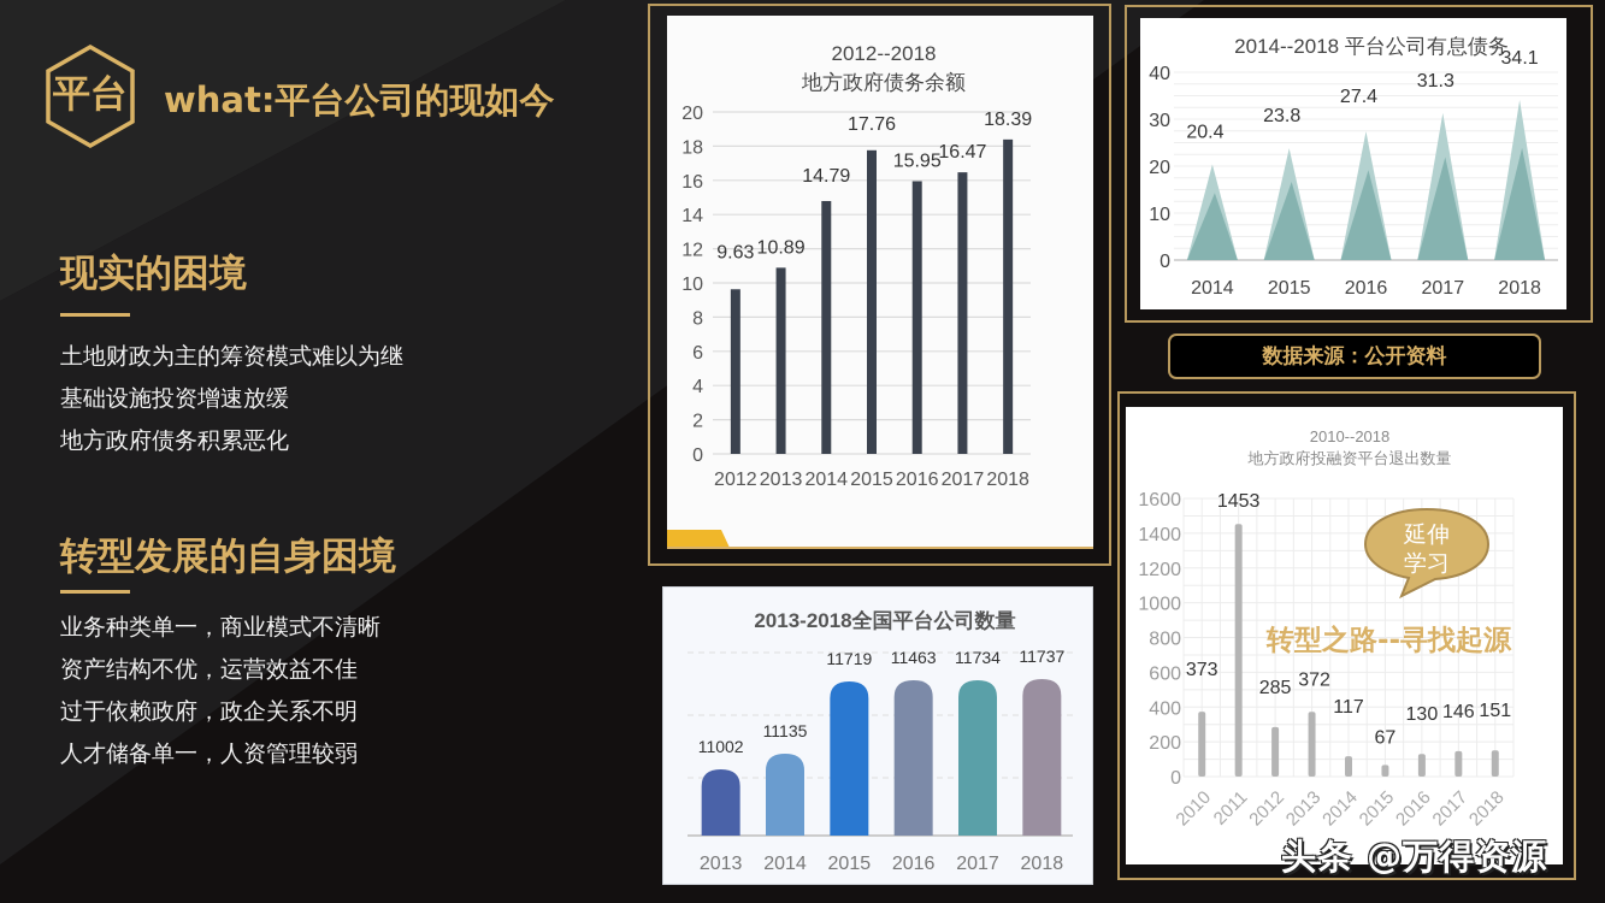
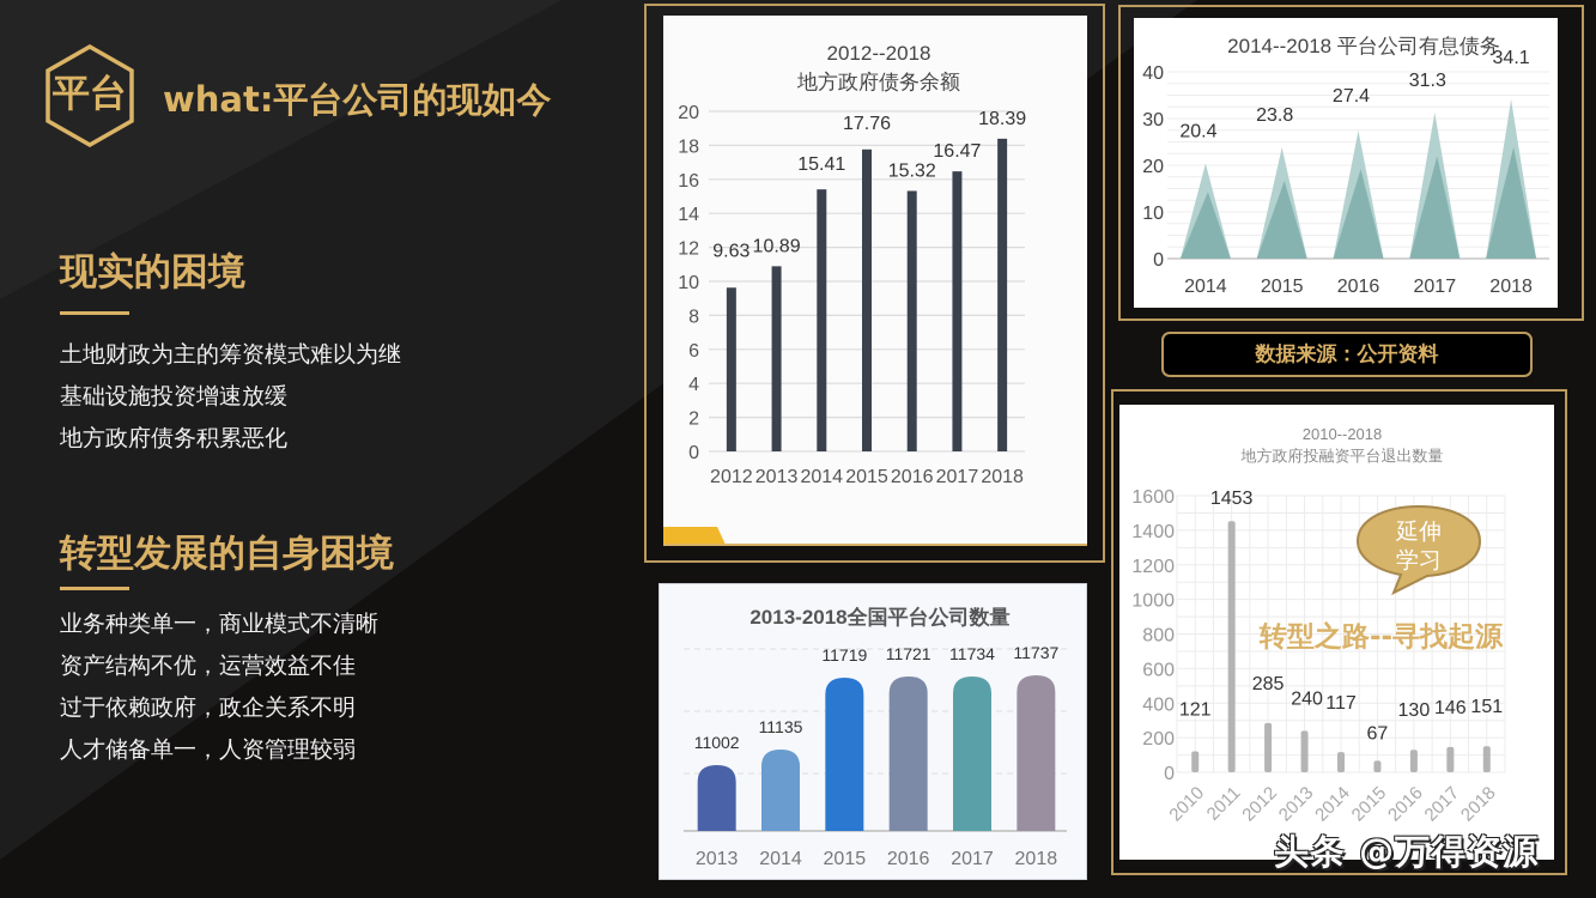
2012--2018 地方政府债务余额/2014: 14.79 -> 15.41
2012--2018 地方政府债务余额/2016: 15.95 -> 15.32
2013-2018全国平台公司数量/2016: 11463 -> 11721
2010--2018 地方政府投融资平台退出数量/2010: 373 -> 121
2010--2018 地方政府投融资平台退出数量/2013: 372 -> 240
